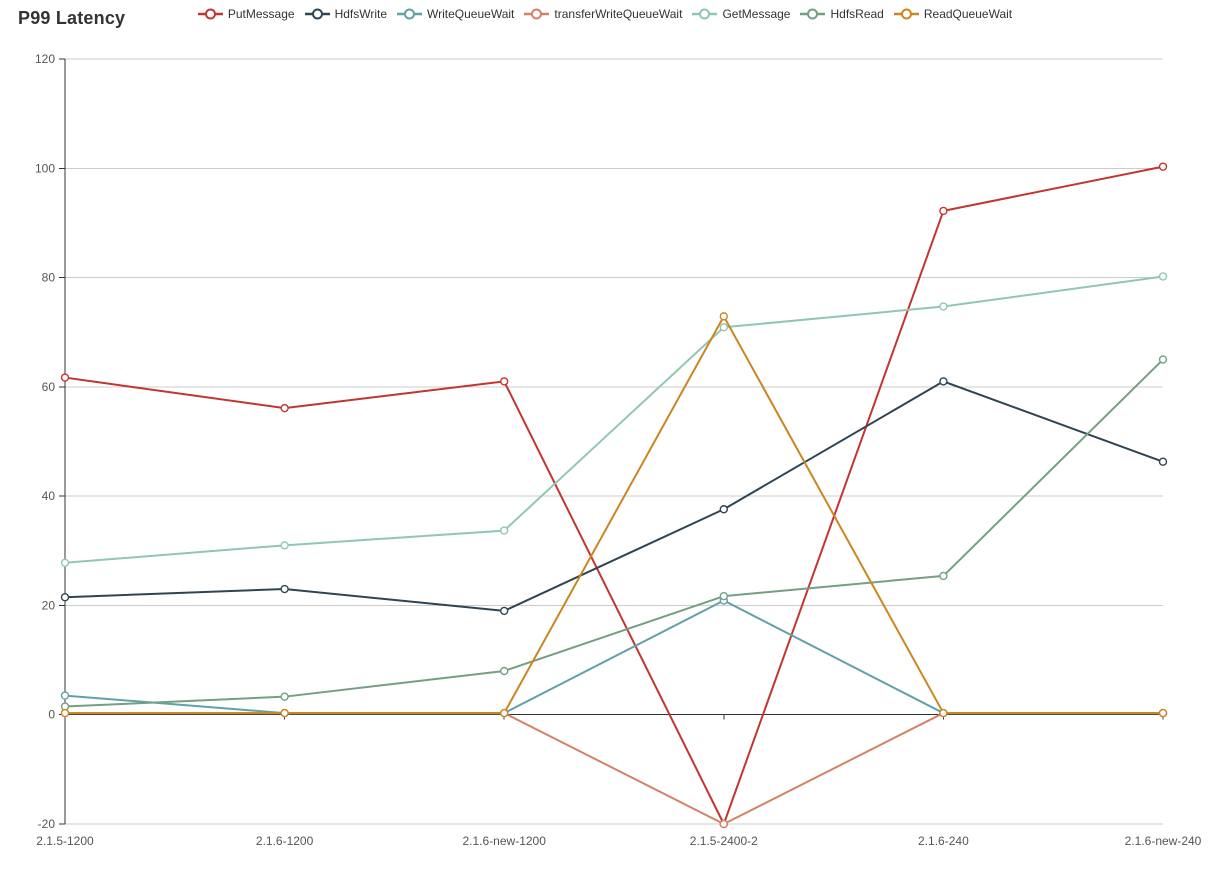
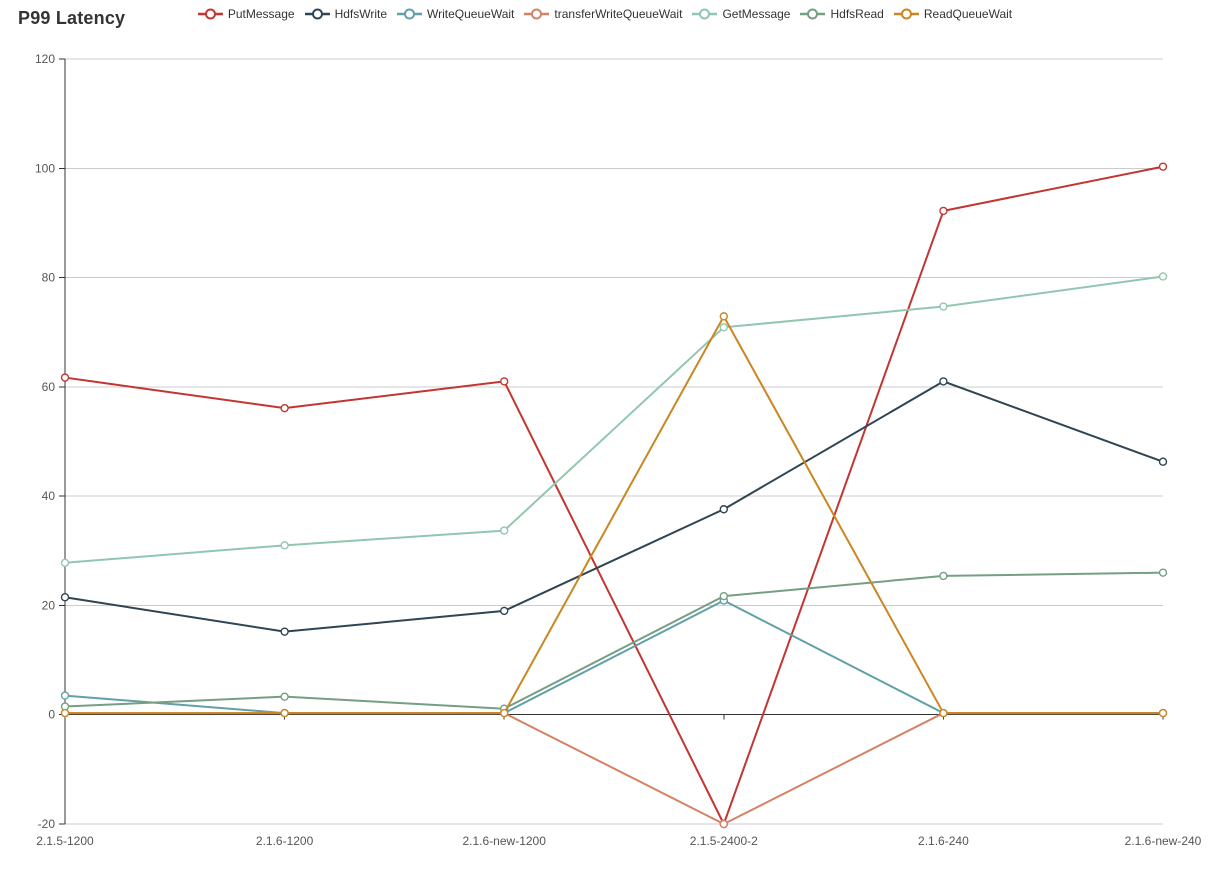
HdfsWrite/2.1.6-1200: 23 -> 15
HdfsRead/2.1.6-new-1200: 8 -> 1
HdfsRead/2.1.6-new-240: 65 -> 26
